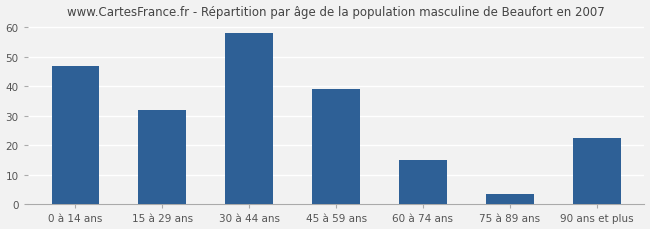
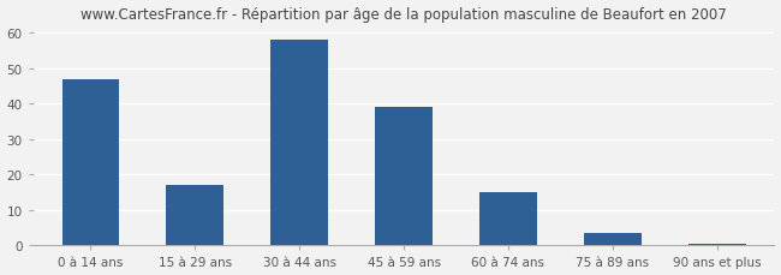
15 à 29 ans: 32.0 -> 17.0
90 ans et plus: 22.5 -> 0.5
